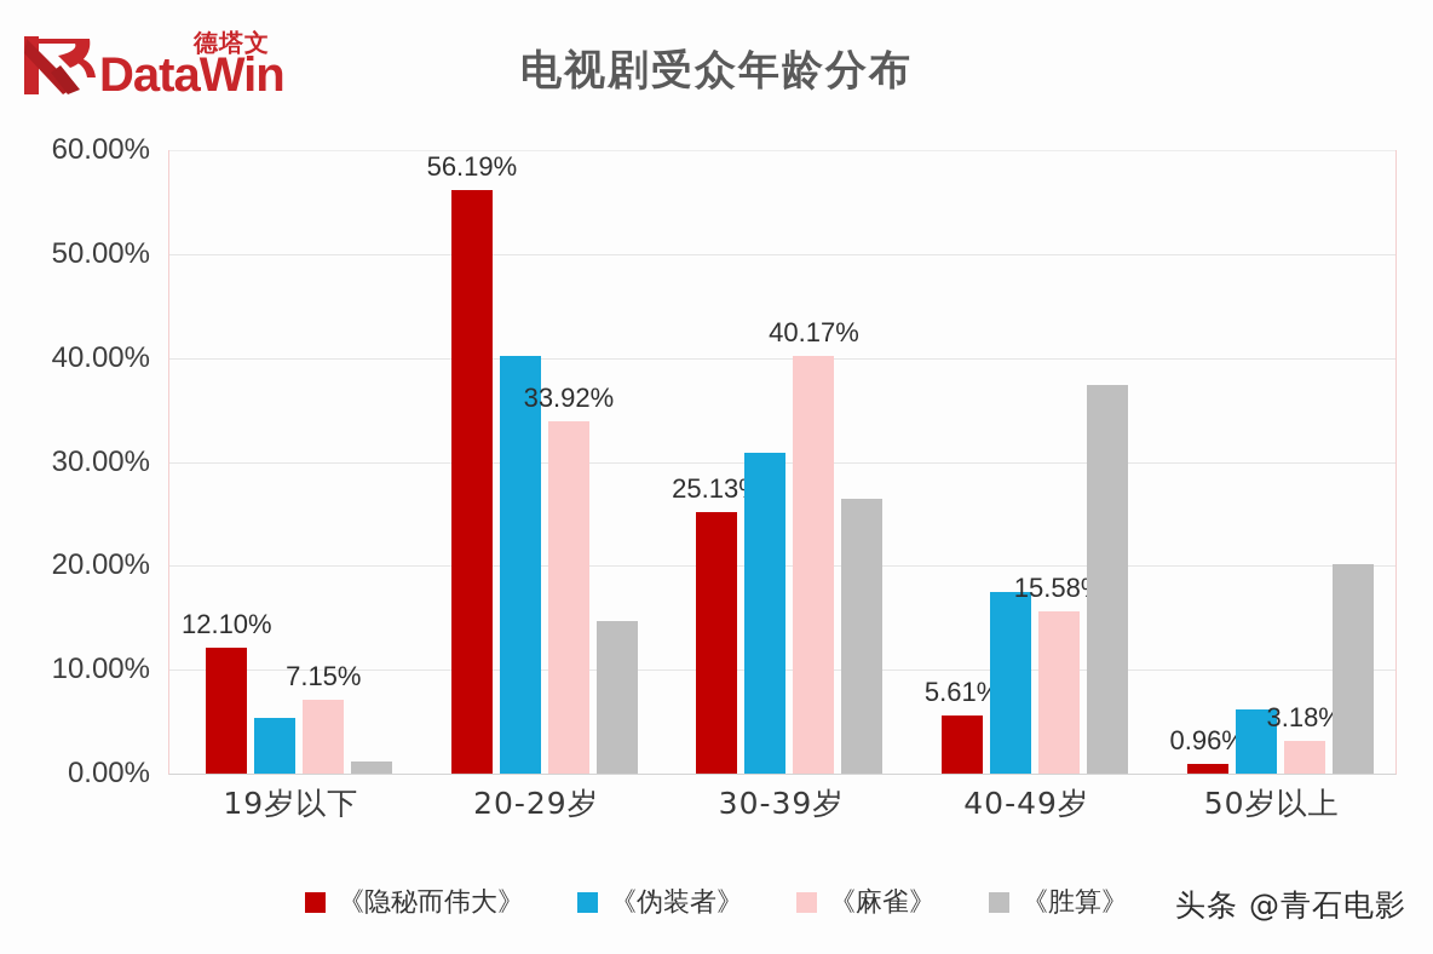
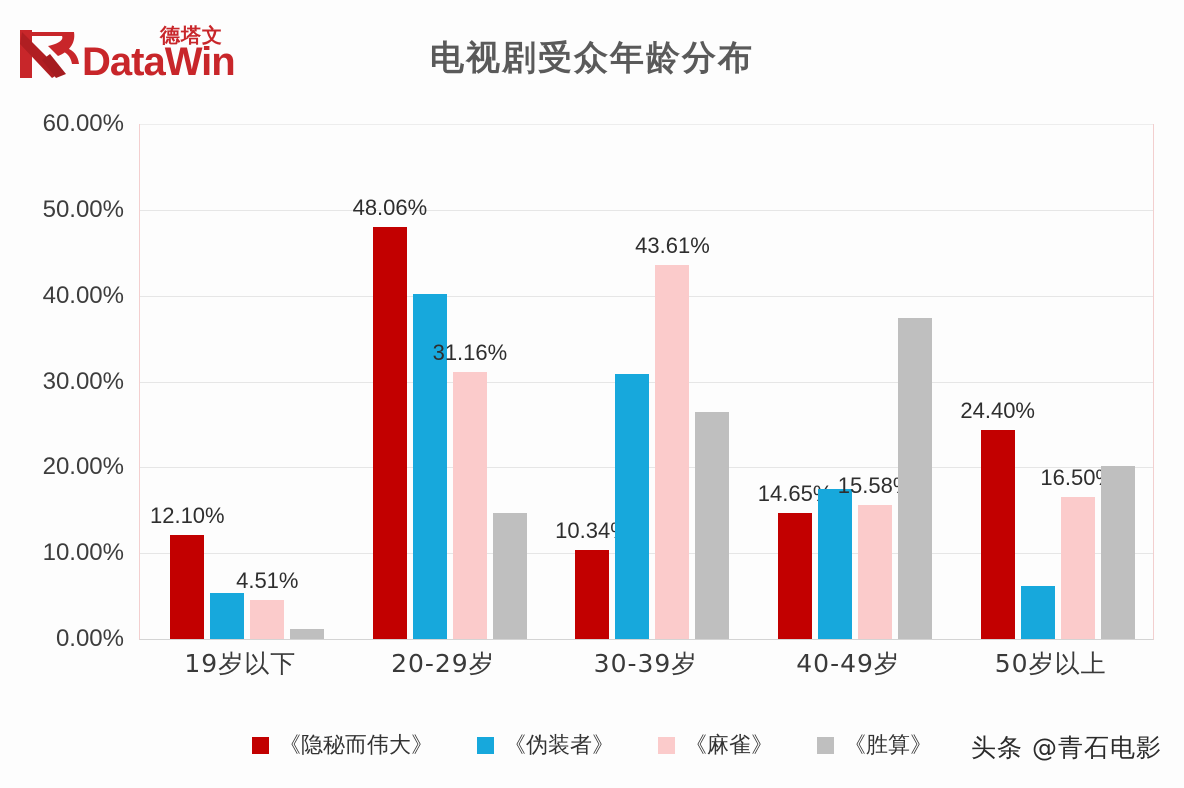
《麻雀》/19岁以下: 7.15% -> 4.51%
《隐秘而伟大》/20-29岁: 56.19% -> 48.06%
《麻雀》/20-29岁: 33.92% -> 31.16%
《隐秘而伟大》/30-39岁: 25.13% -> 10.34%
《麻雀》/30-39岁: 40.17% -> 43.61%
《隐秘而伟大》/40-49岁: 5.61% -> 14.65%
《隐秘而伟大》/50岁以上: 0.96% -> 24.40%
《麻雀》/50岁以上: 3.18% -> 16.50%
